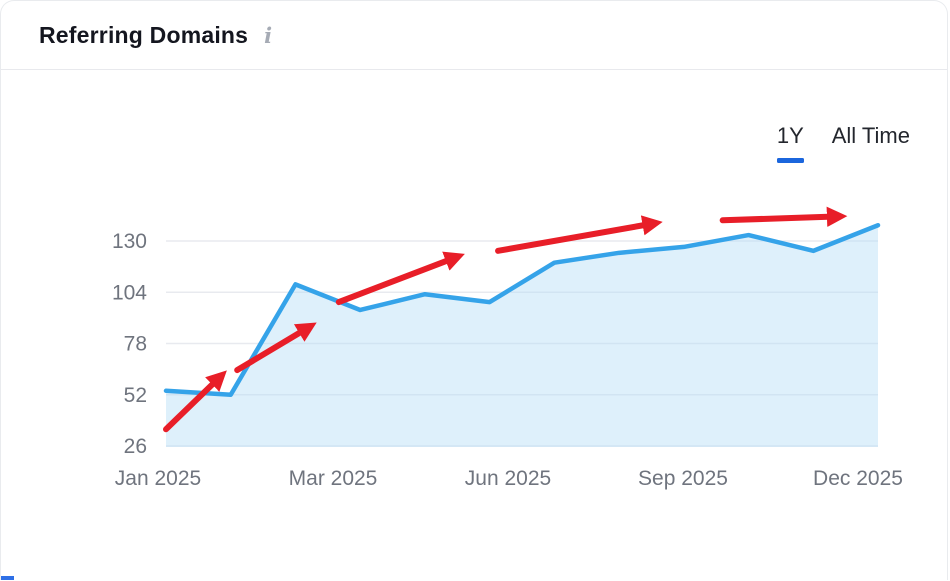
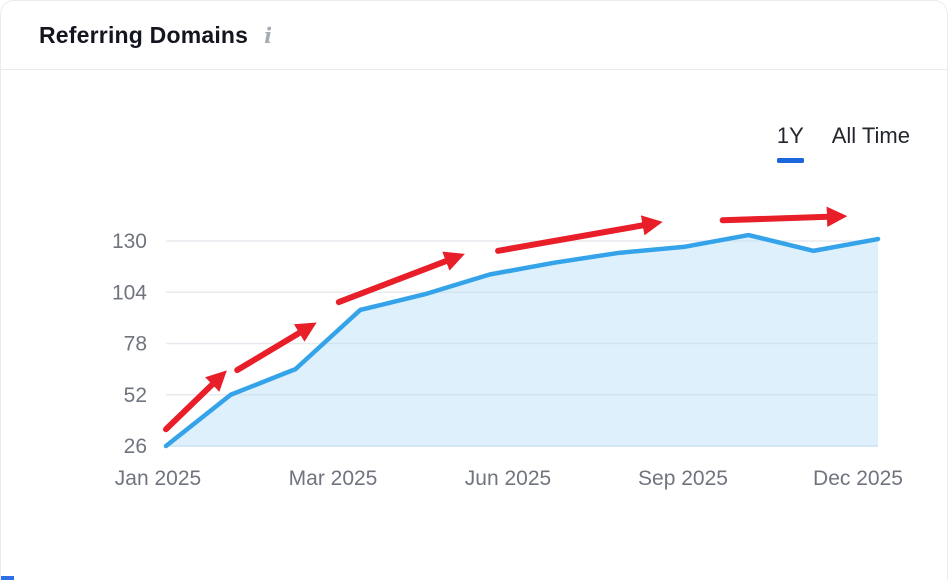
Jan 2025: 54 -> 26
Mar 2025: 108 -> 65
Jun 2025: 99 -> 113
Dec 2025: 138 -> 131
